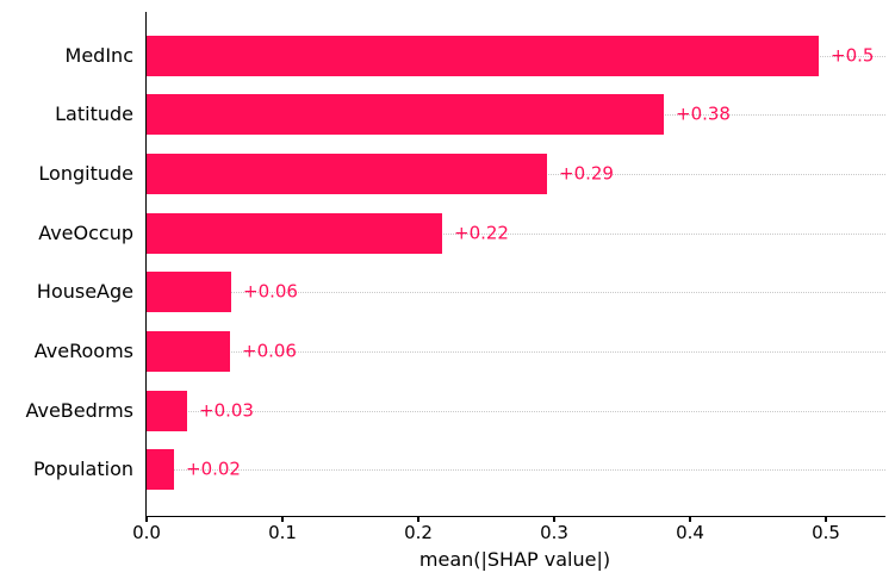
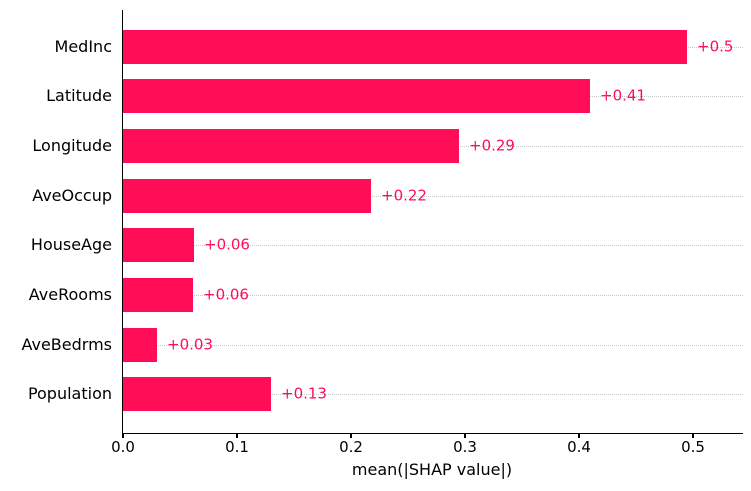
Latitude: +0.38 -> +0.41
Population: +0.02 -> +0.13
